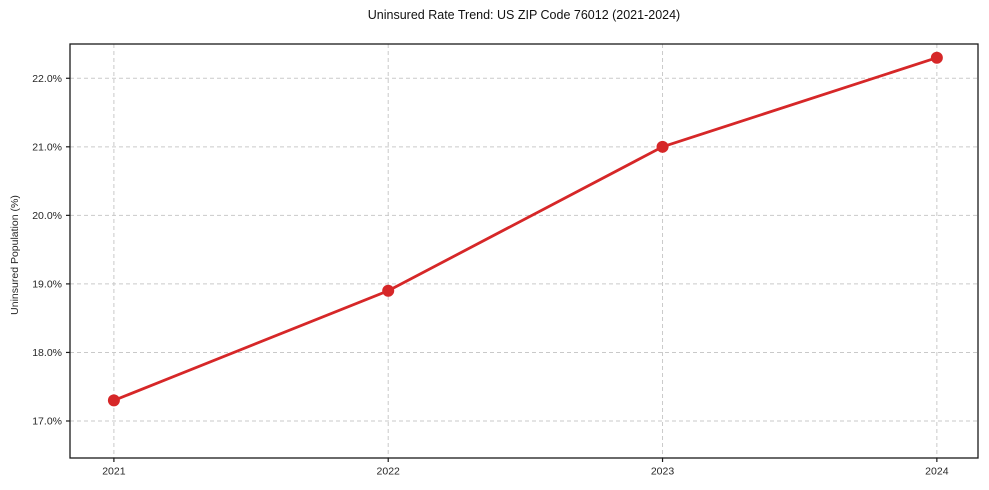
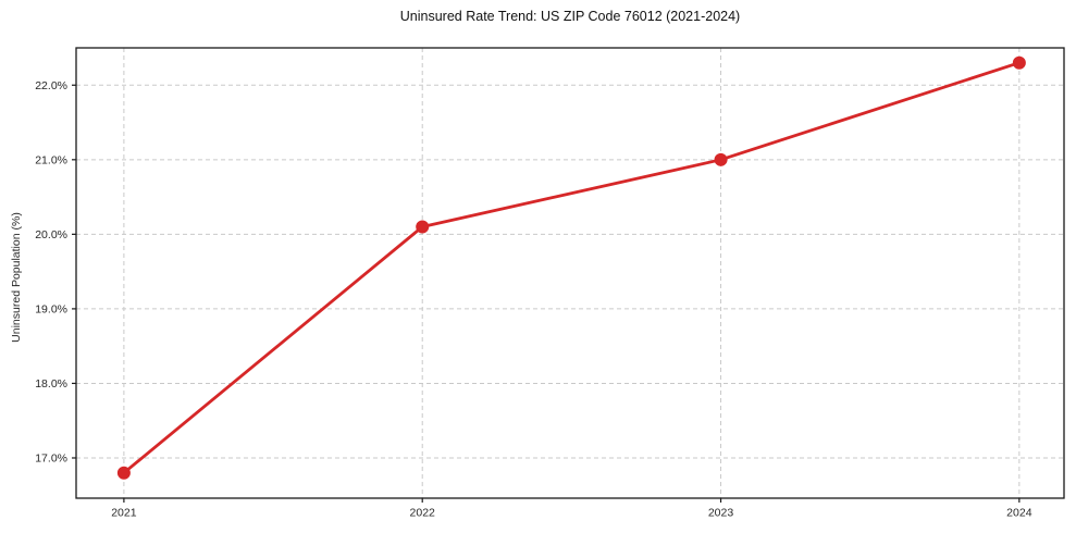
2021: 17.3% -> 16.8%
2022: 18.9% -> 20.1%
